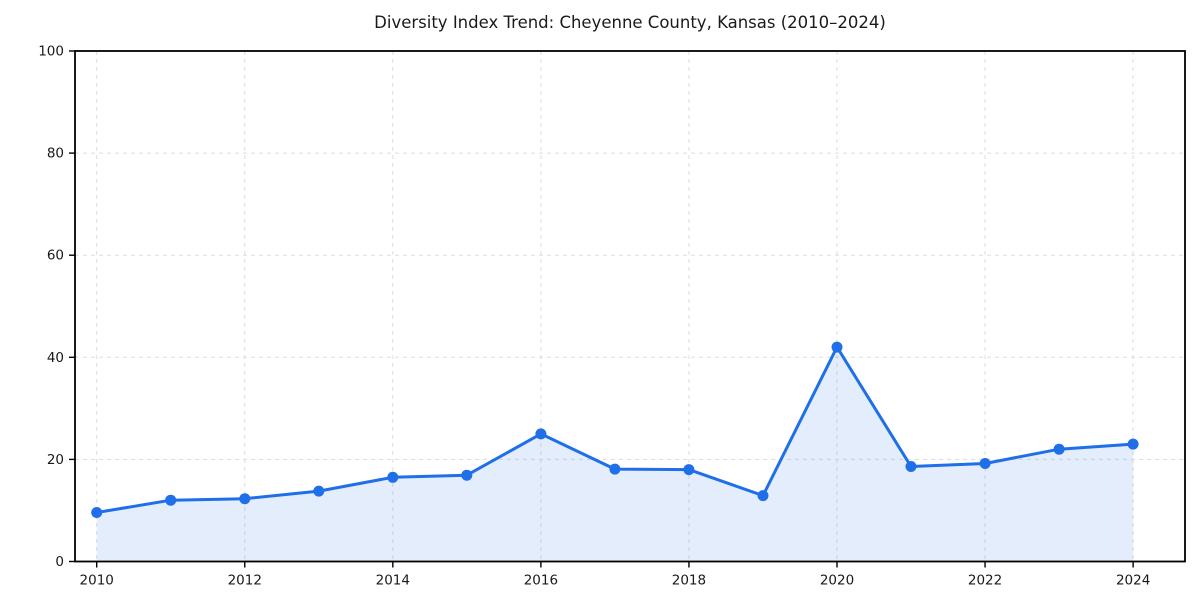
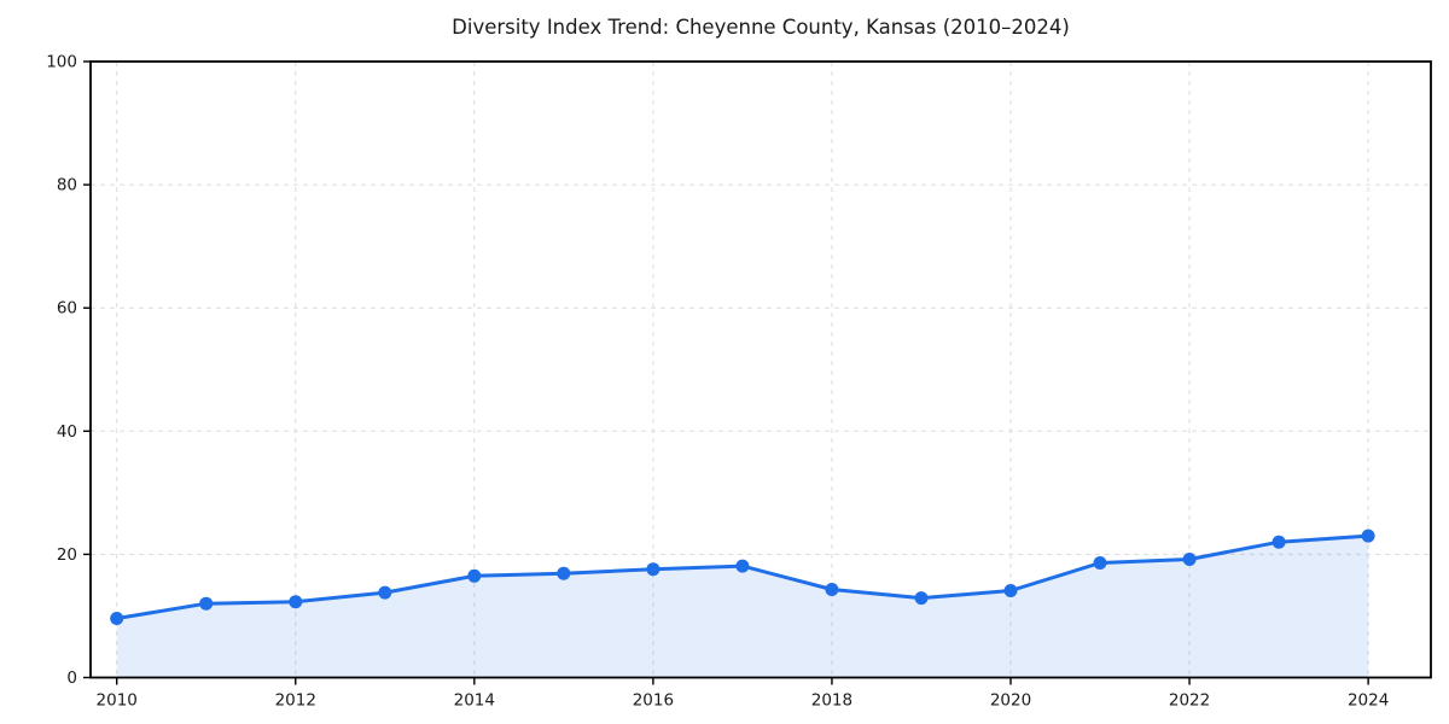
2016: 25 -> 18
2018: 18 -> 14
2020: 42 -> 14
